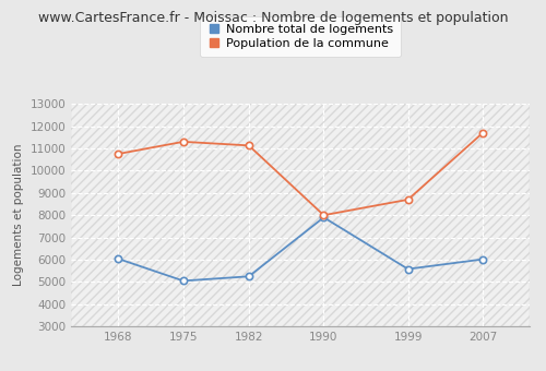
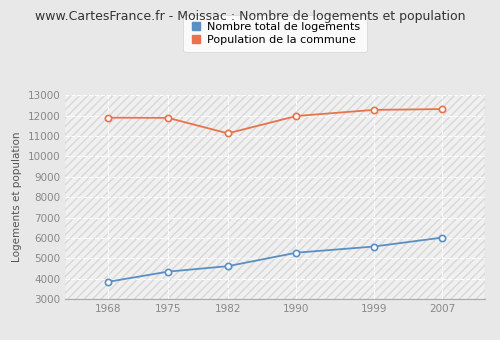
Nombre total de logements/1968: 6050 -> 3850
Population de la commune/1968: 10750 -> 11900
Nombre total de logements/1975: 5050 -> 4350
Population de la commune/1975: 11300 -> 11890
Nombre total de logements/1982: 5250 -> 4620
Nombre total de logements/1990: 7900 -> 5280
Population de la commune/1990: 8000 -> 11980
Population de la commune/1999: 8700 -> 12280
Population de la commune/2007: 11700 -> 12320
